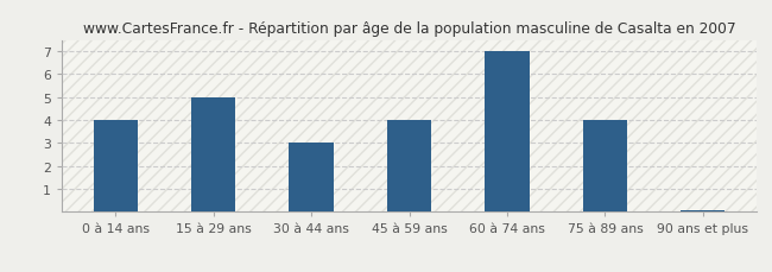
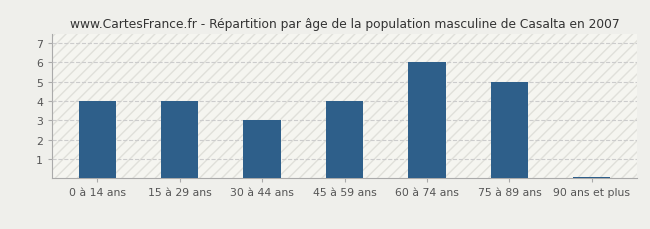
15 à 29 ans: 5.0 -> 4.0
60 à 74 ans: 7.0 -> 6.0
75 à 89 ans: 4.0 -> 5.0
